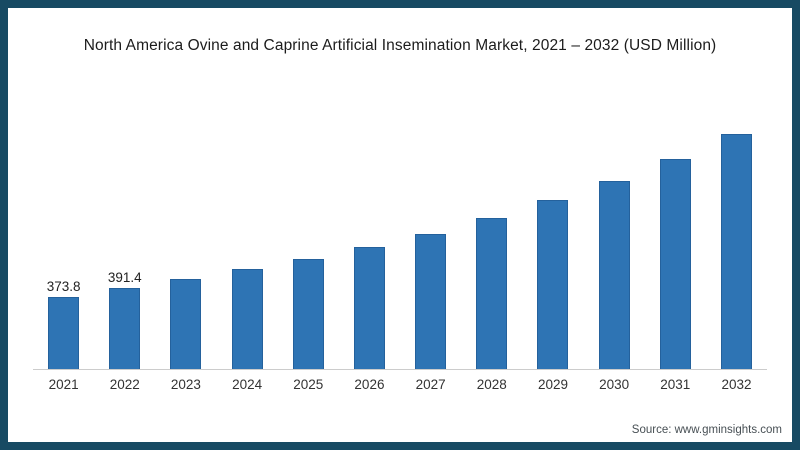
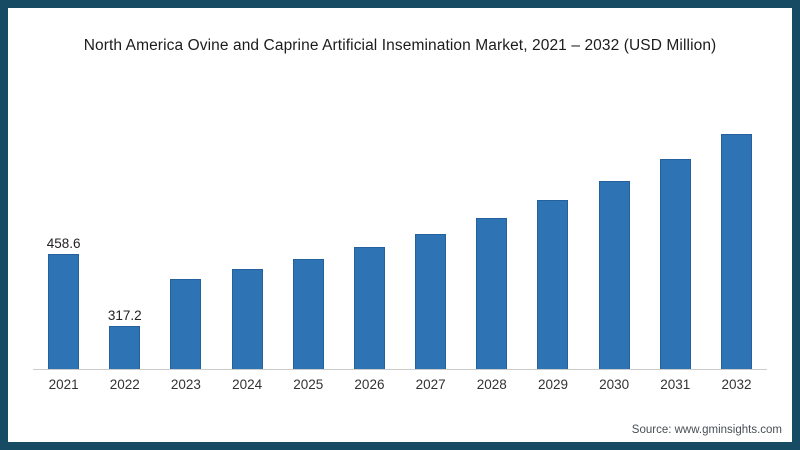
2021: 373.8 -> 458.6
2022: 391.4 -> 317.2
